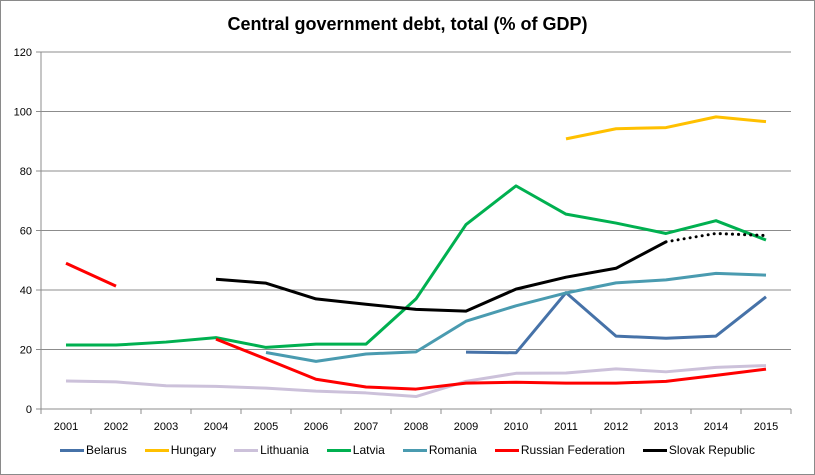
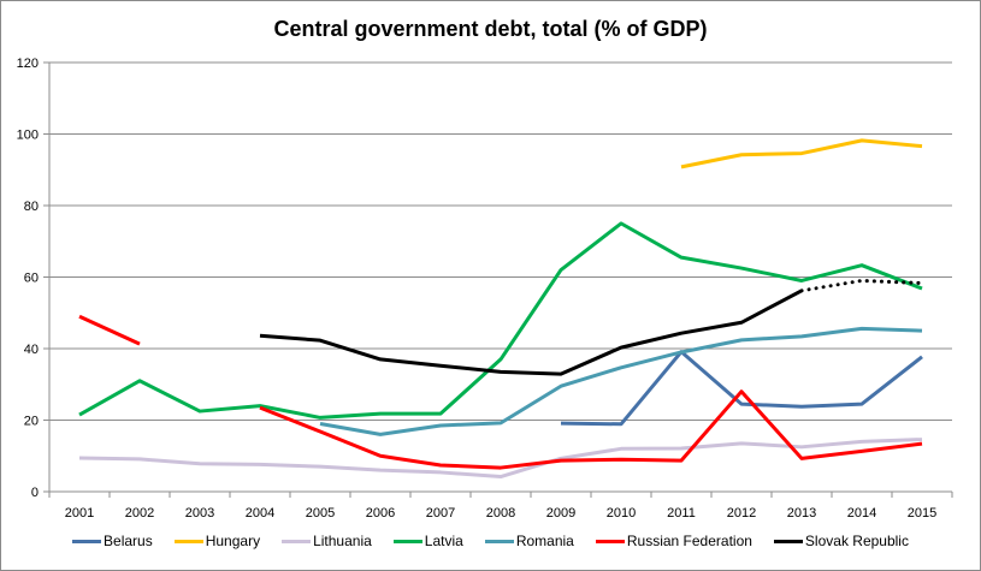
Latvia/2002: 22 -> 31
Russian Federation/2012: 9 -> 28
